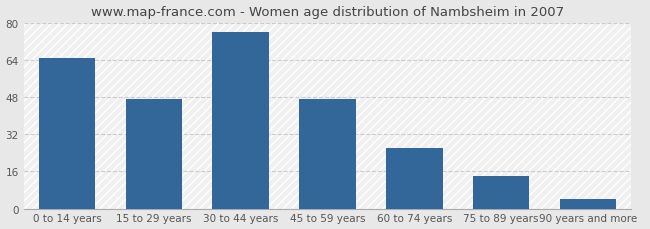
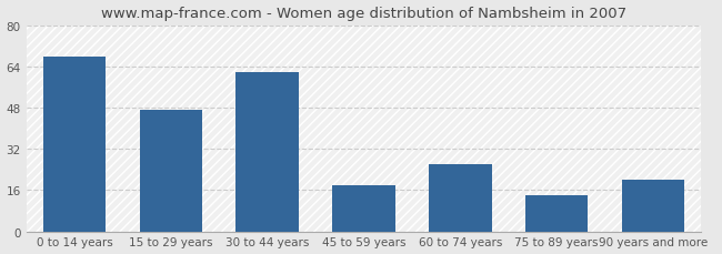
0 to 14 years: 65 -> 68
30 to 44 years: 76 -> 62
45 to 59 years: 47 -> 18
90 years and more: 4 -> 20
